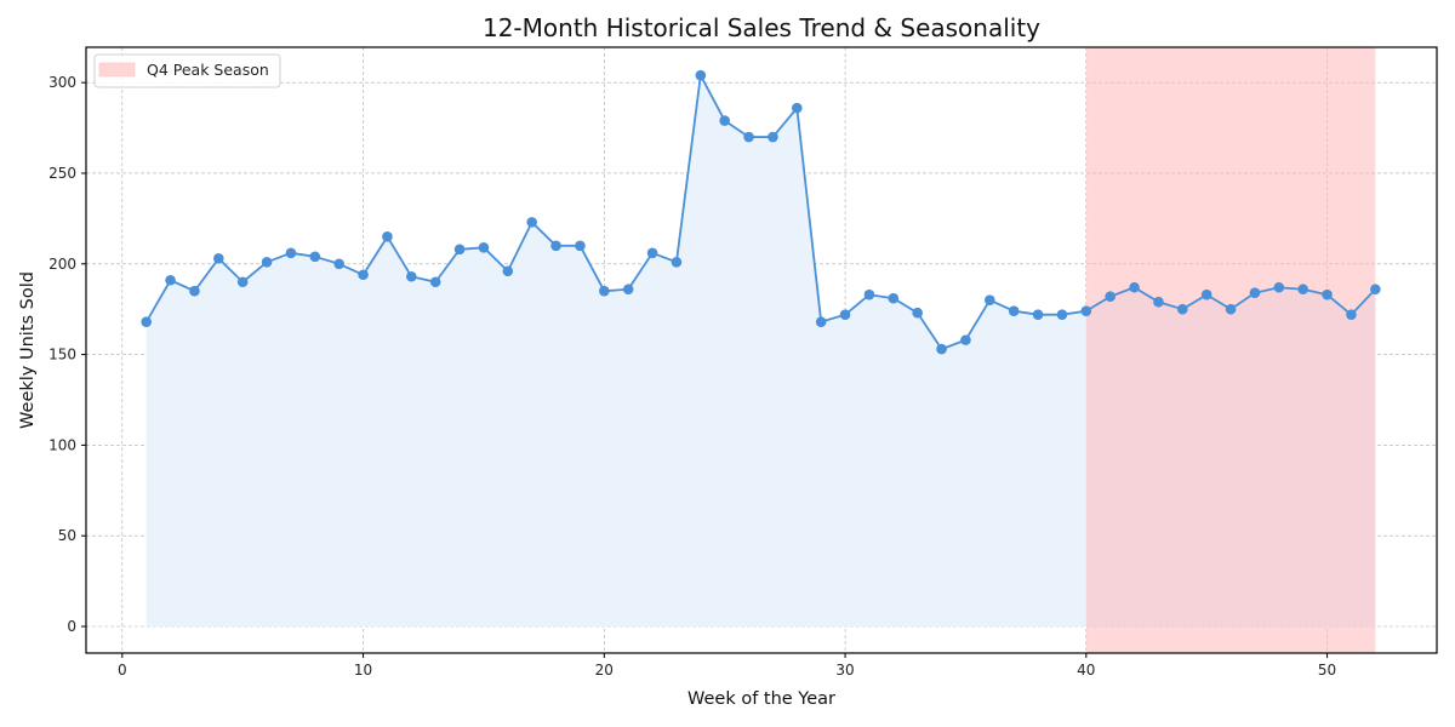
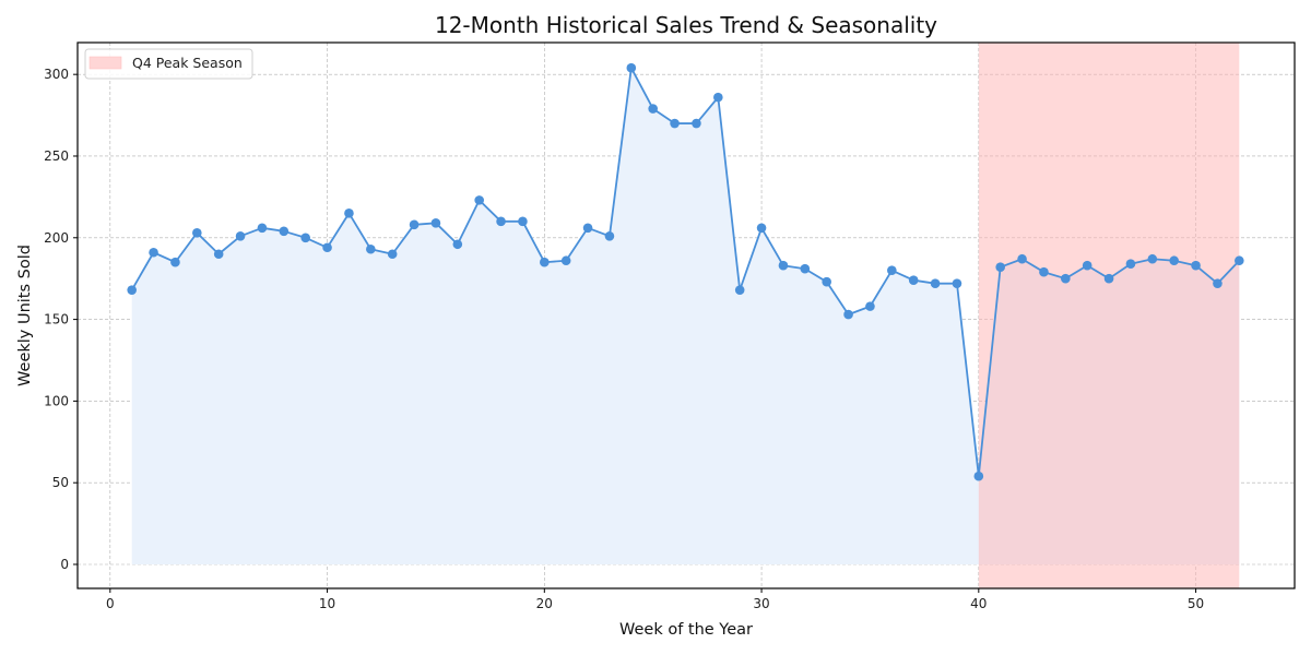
30: 172 -> 206
40: 174 -> 54
